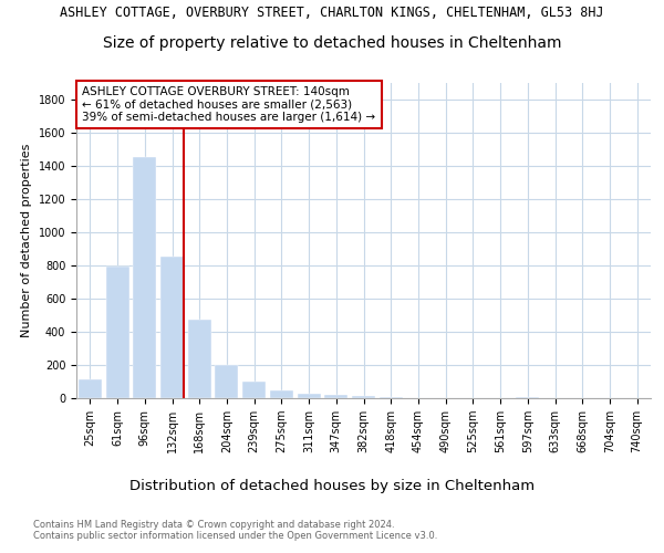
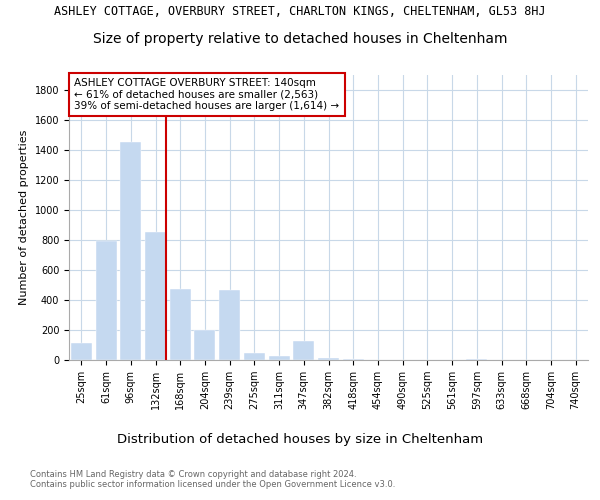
239sqm: 100 -> 470
347sqm: 20 -> 130
